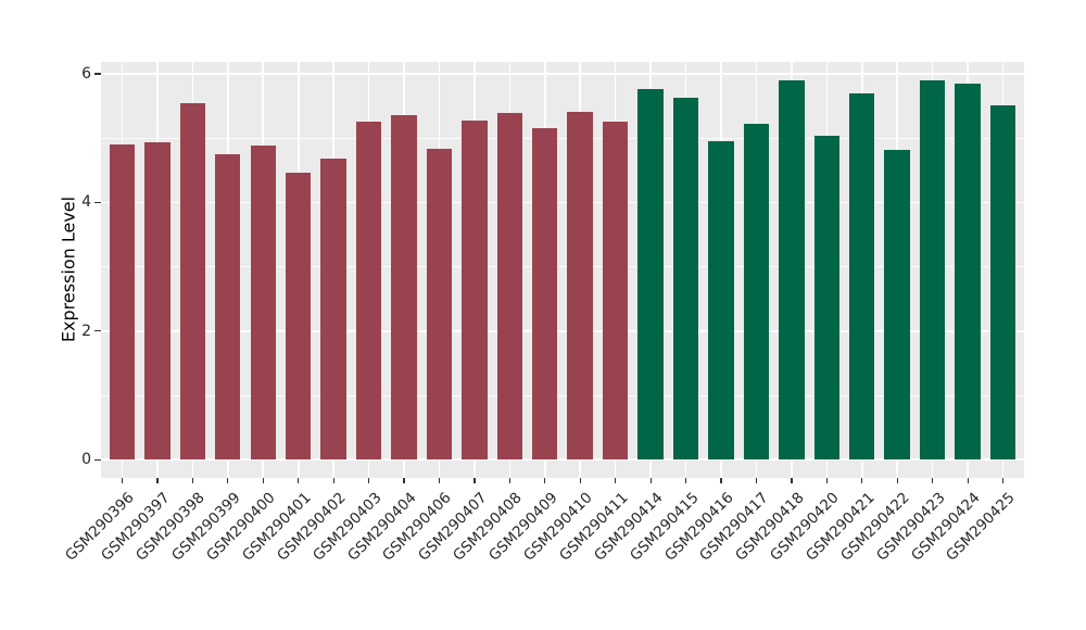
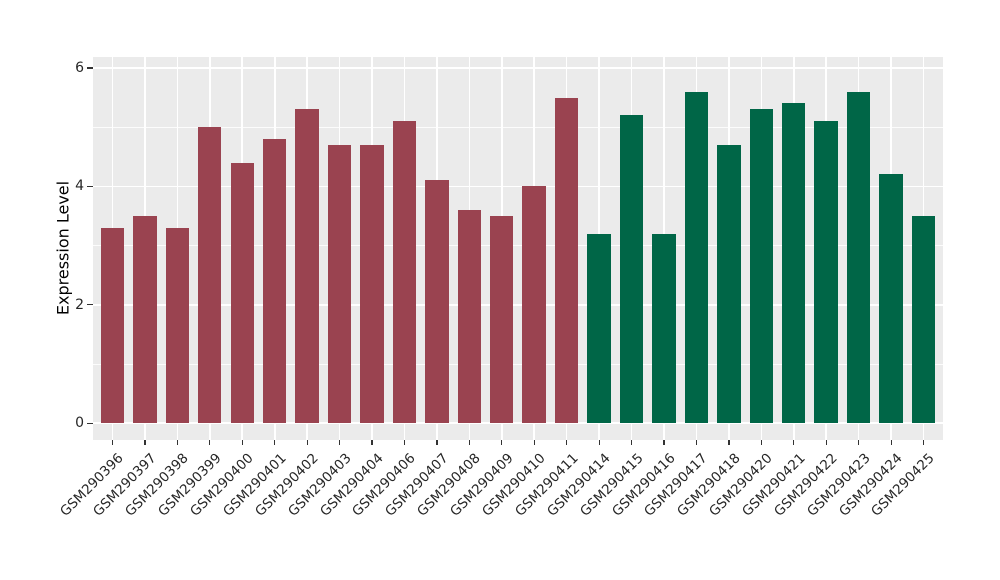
GSM290396: 4.9 -> 3.3
GSM290397: 4.9 -> 3.5
GSM290398: 5.5 -> 3.3
GSM290399: 4.8 -> 5.0
GSM290400: 4.9 -> 4.4
GSM290401: 4.5 -> 4.8
GSM290402: 4.7 -> 5.3
GSM290403: 5.3 -> 4.7
GSM290404: 5.3 -> 4.7
GSM290406: 4.8 -> 5.1
GSM290407: 5.3 -> 4.1
GSM290408: 5.4 -> 3.6
GSM290409: 5.2 -> 3.5
GSM290410: 5.4 -> 4.0
GSM290411: 5.3 -> 5.5
GSM290414: 5.8 -> 3.2
GSM290415: 5.6 -> 5.2
GSM290416: 5.0 -> 3.2
GSM290417: 5.2 -> 5.6
GSM290418: 5.9 -> 4.7
GSM290420: 5.0 -> 5.3
GSM290421: 5.7 -> 5.4
GSM290422: 4.8 -> 5.1
GSM290423: 5.9 -> 5.6
GSM290424: 5.8 -> 4.2
GSM290425: 5.5 -> 3.5
